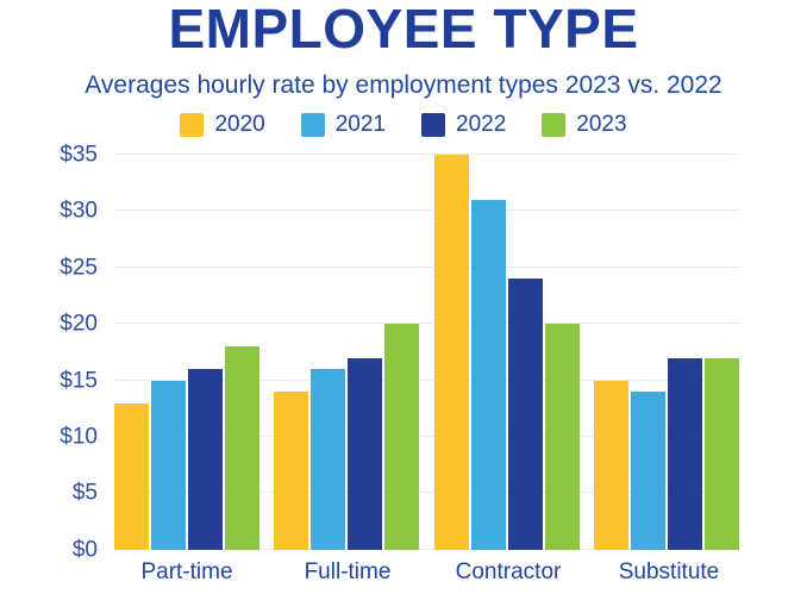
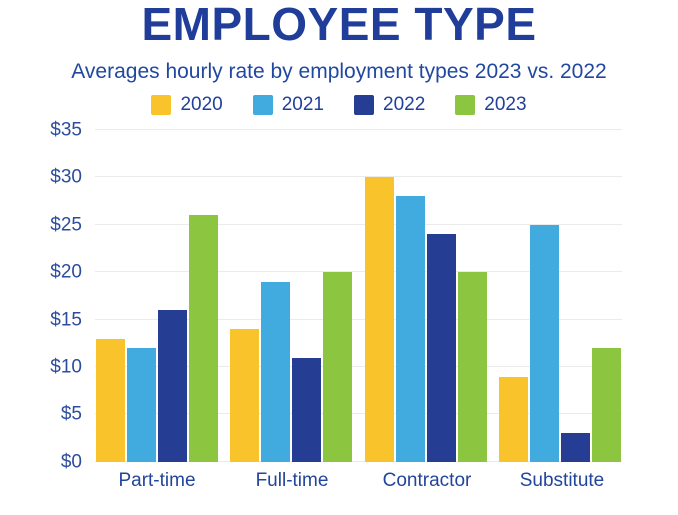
2021/Part-time: $15 -> $12
2023/Part-time: $18 -> $26
2021/Full-time: $16 -> $19
2022/Full-time: $17 -> $11
2020/Contractor: $35 -> $30
2021/Contractor: $31 -> $28
2020/Substitute: $15 -> $9
2021/Substitute: $14 -> $25
2022/Substitute: $17 -> $3
2023/Substitute: $17 -> $12
